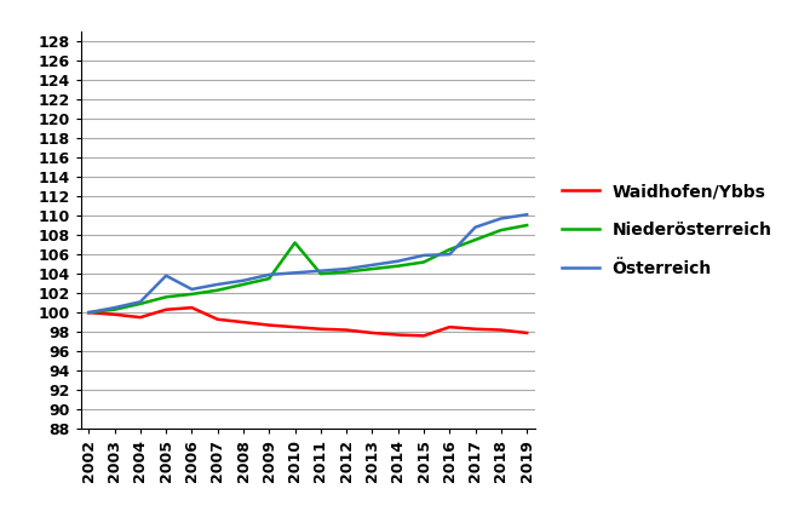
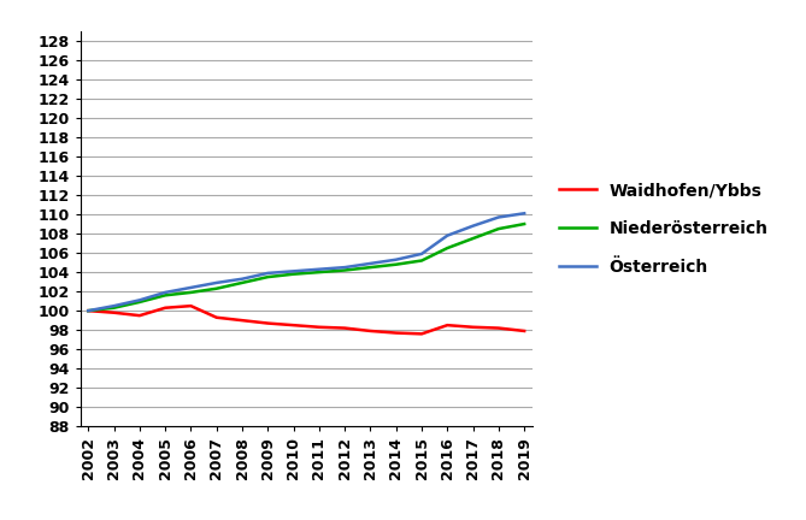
Österreich/2005: 103.8 -> 101.9
Niederösterreich/2010: 107.2 -> 103.8
Österreich/2016: 106.0 -> 107.8
